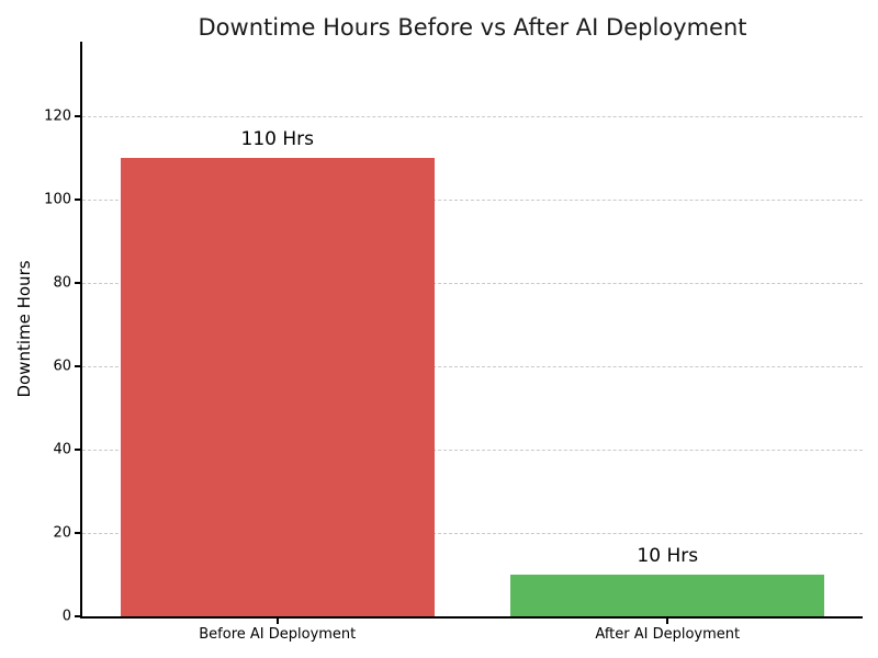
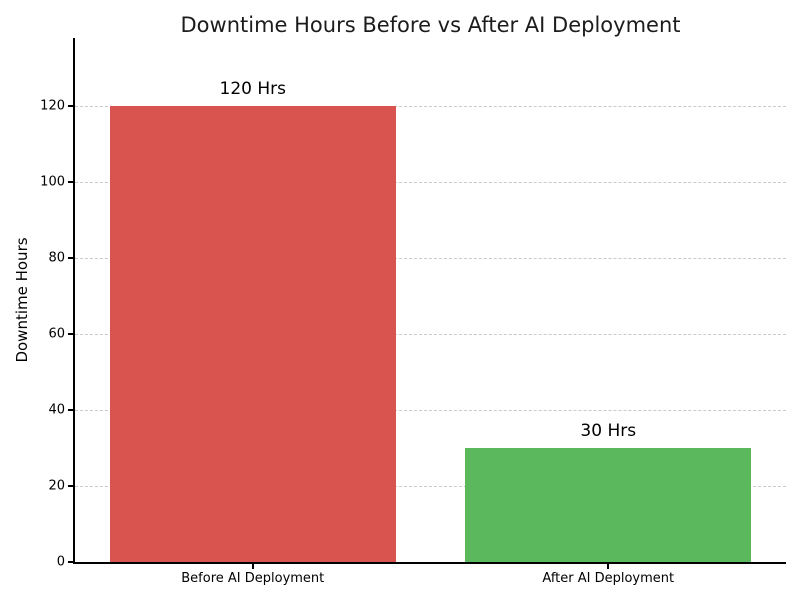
Before AI Deployment: 110 -> 120
After AI Deployment: 10 -> 30
